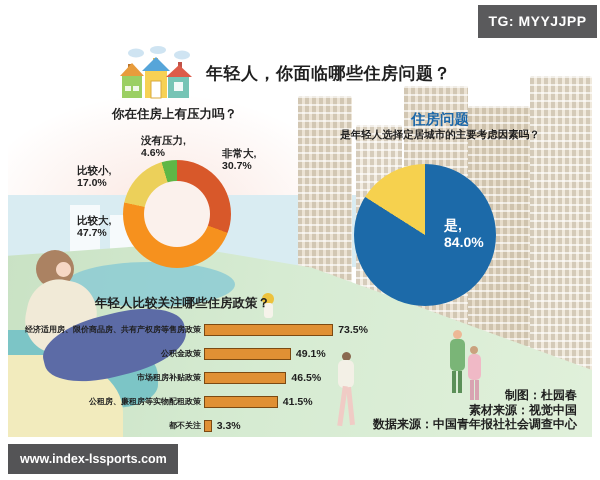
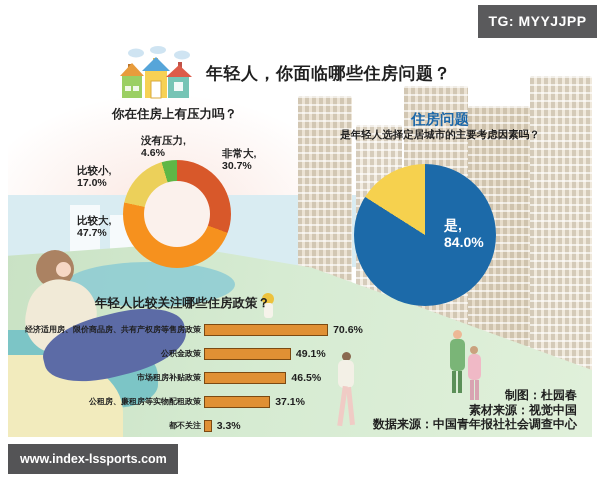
年轻人比较关注哪些住房政策？/经济适用房、限价商品房、共有产权房等售房政策: 73.5% -> 70.6%
年轻人比较关注哪些住房政策？/公租房、廉租房等实物配租政策: 41.5% -> 37.1%
